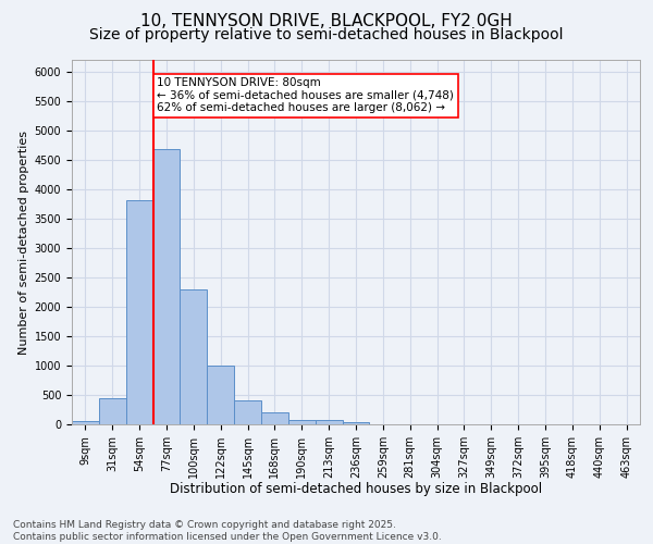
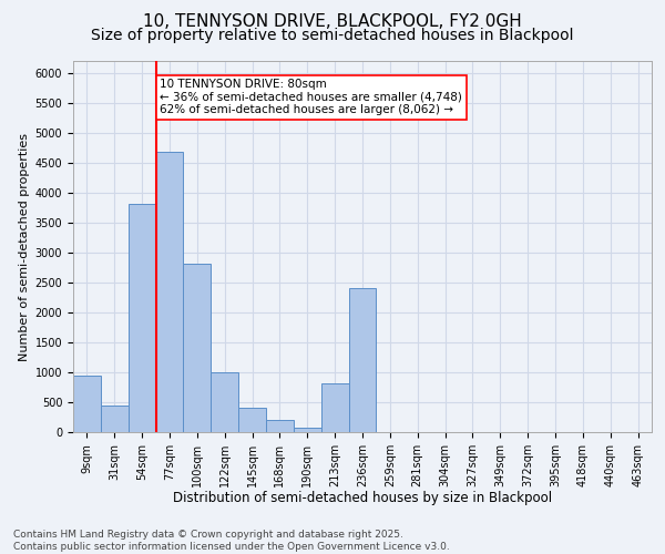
9sqm: 50 -> 940
100sqm: 2290 -> 2820
213sqm: 60 -> 820
236sqm: 40 -> 2400
